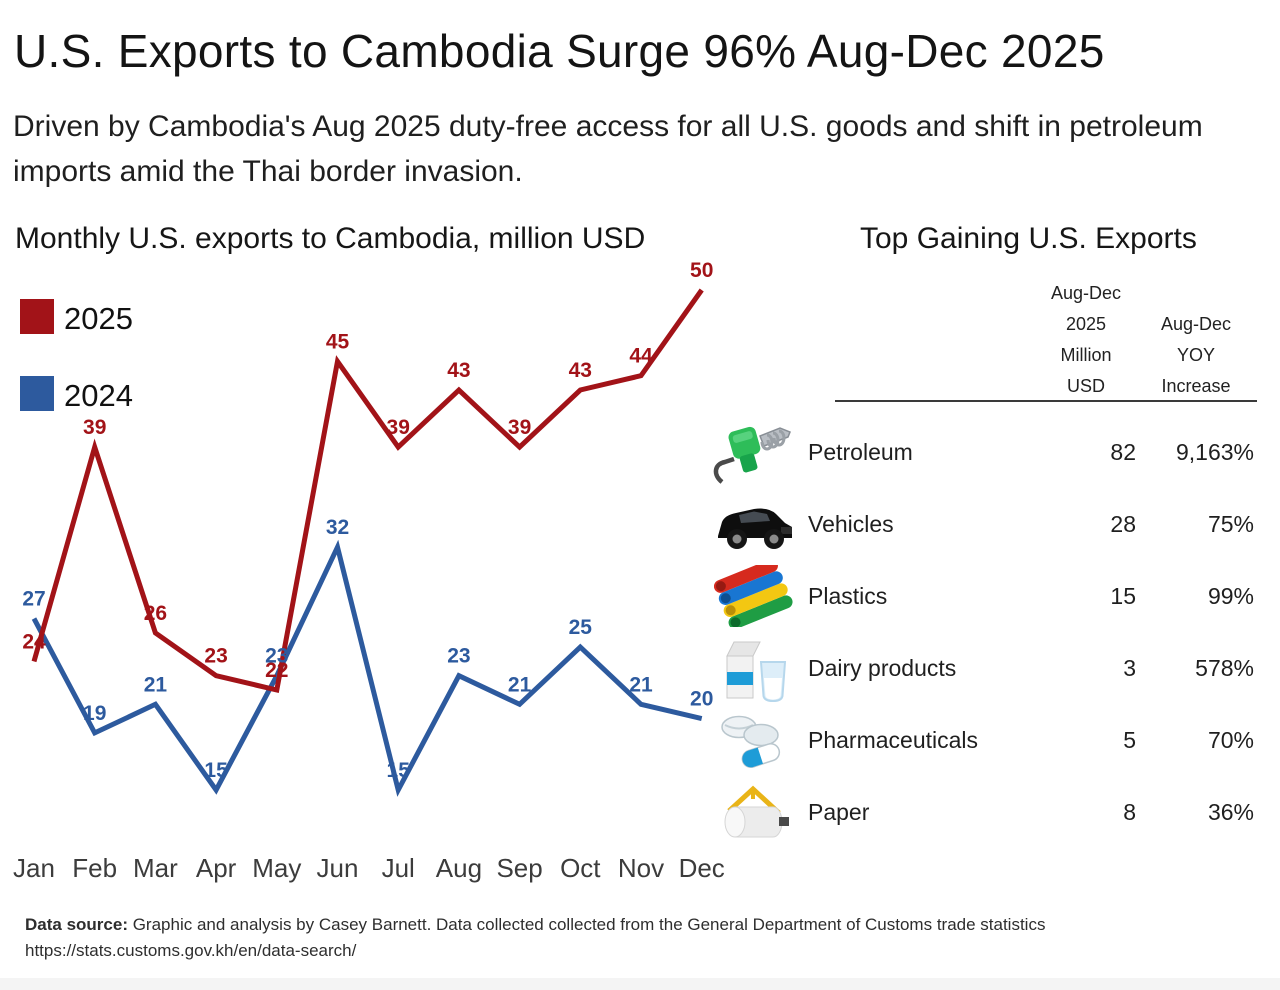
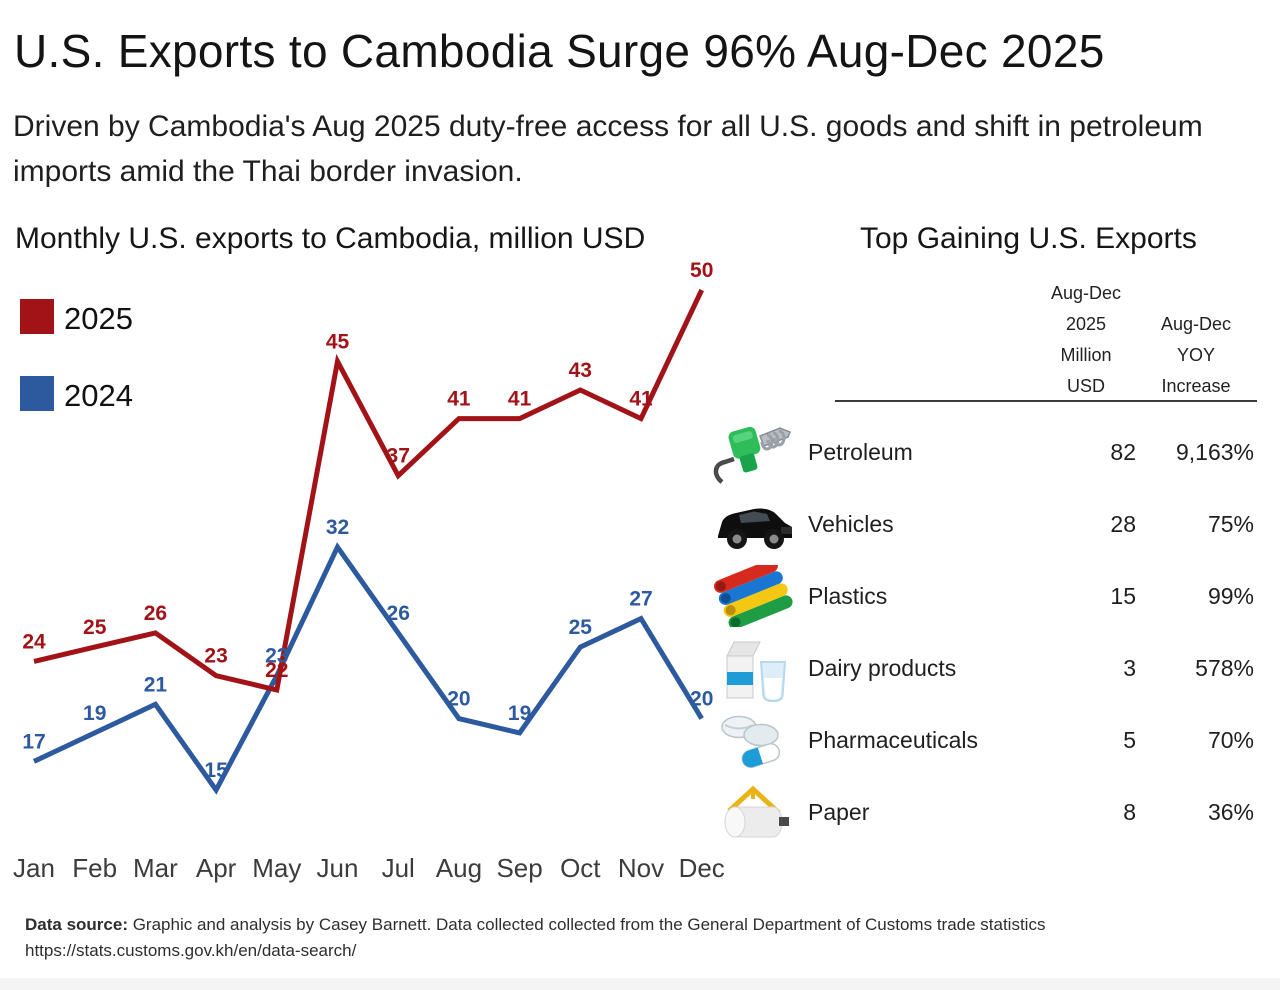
2024/Jan: 27 -> 17
2025/Feb: 39 -> 25
2024/Jul: 15 -> 26
2025/Jul: 39 -> 37
2024/Aug: 23 -> 20
2025/Aug: 43 -> 41
2024/Sep: 21 -> 19
2025/Sep: 39 -> 41
2024/Nov: 21 -> 27
2025/Nov: 44 -> 41
